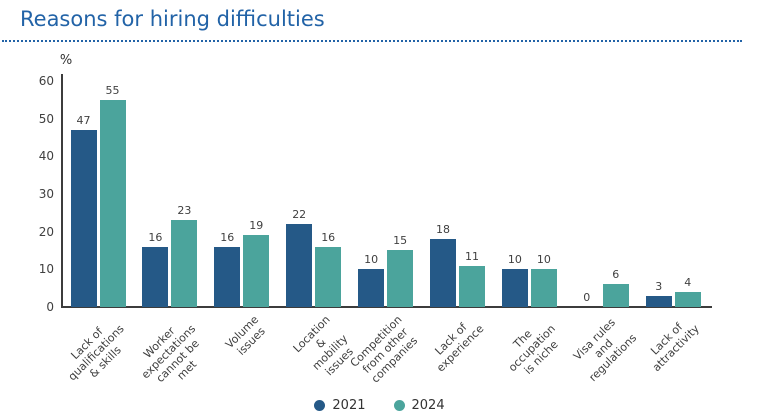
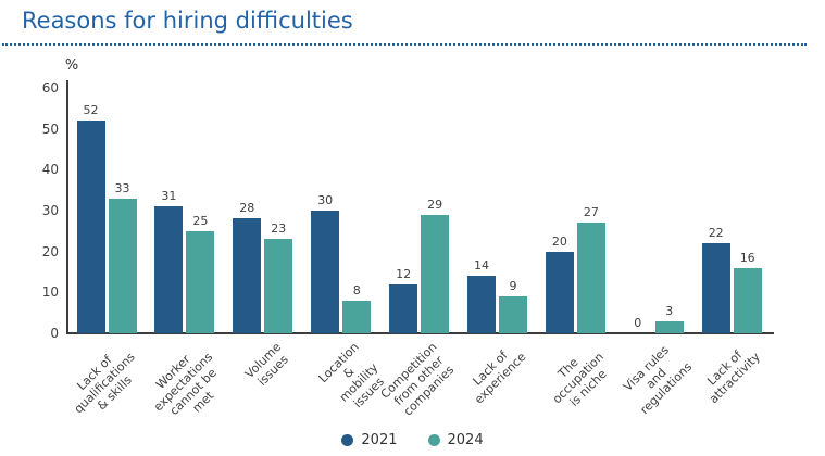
2021/Lack of qualifications & skills: 47 -> 52
2024/Lack of qualifications & skills: 55 -> 33
2021/Worker expectations cannot be met: 16 -> 31
2024/Worker expectations cannot be met: 23 -> 25
2021/Volume issues: 16 -> 28
2024/Volume issues: 19 -> 23
2021/Location & mobility issues: 22 -> 30
2024/Location & mobility issues: 16 -> 8
2021/Competition from other companies: 10 -> 12
2024/Competition from other companies: 15 -> 29
2021/Lack of experience: 18 -> 14
2024/Lack of experience: 11 -> 9
2021/The occupation is niche: 10 -> 20
2024/The occupation is niche: 10 -> 27
2024/Visa rules and regulations: 6 -> 3
2021/Lack of attractivity: 3 -> 22
2024/Lack of attractivity: 4 -> 16
